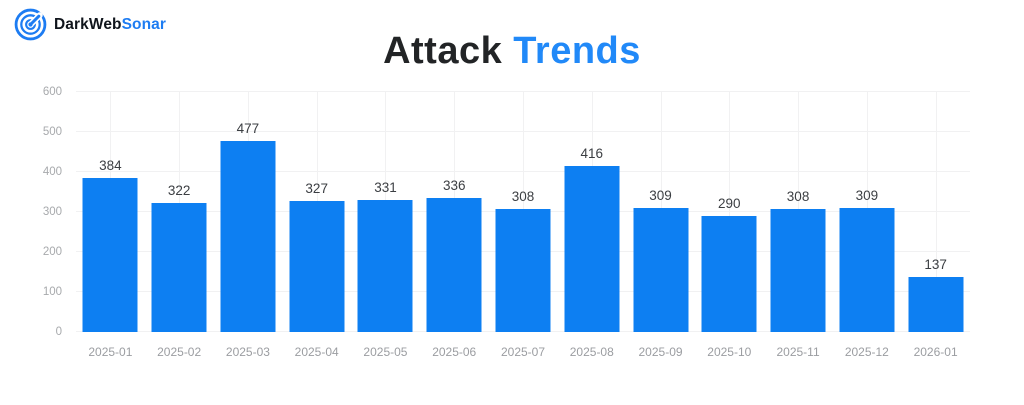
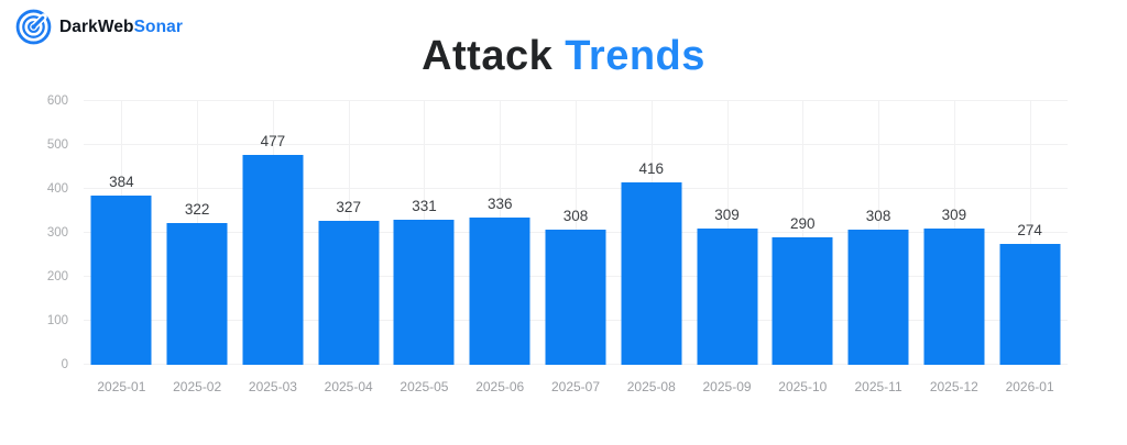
2026-01: 137 -> 274
